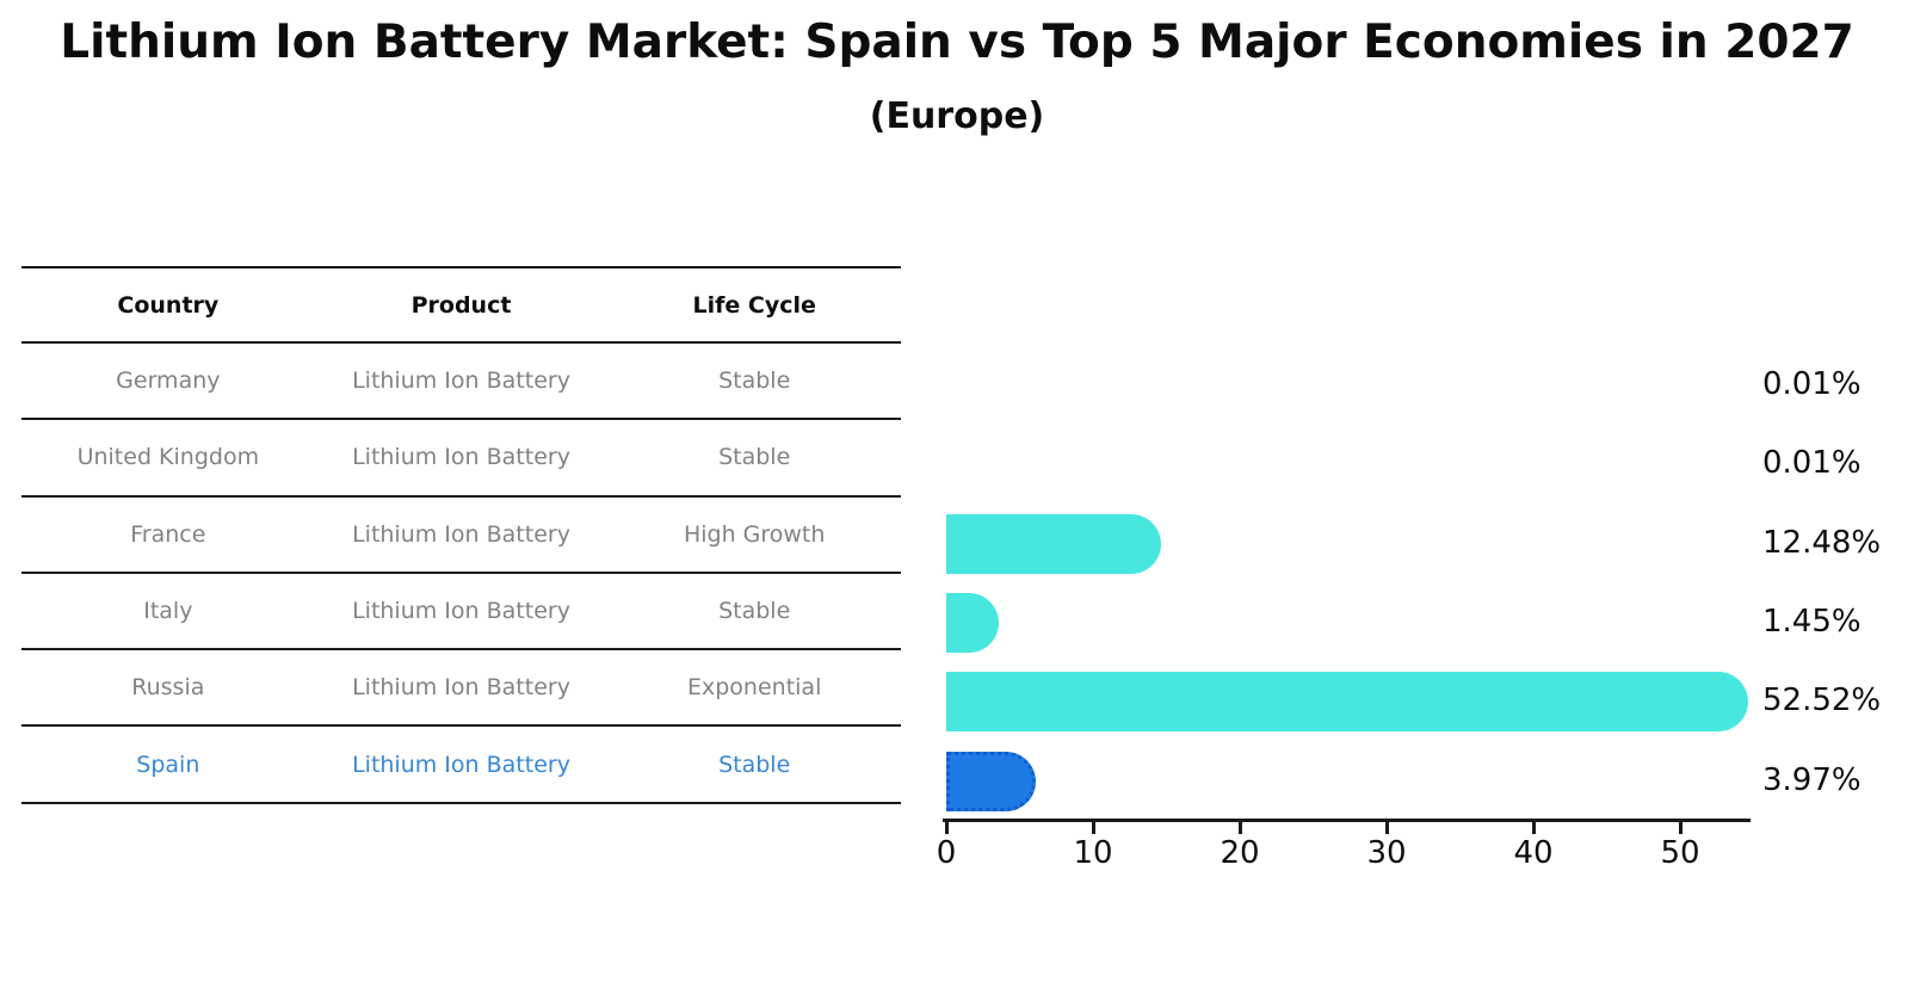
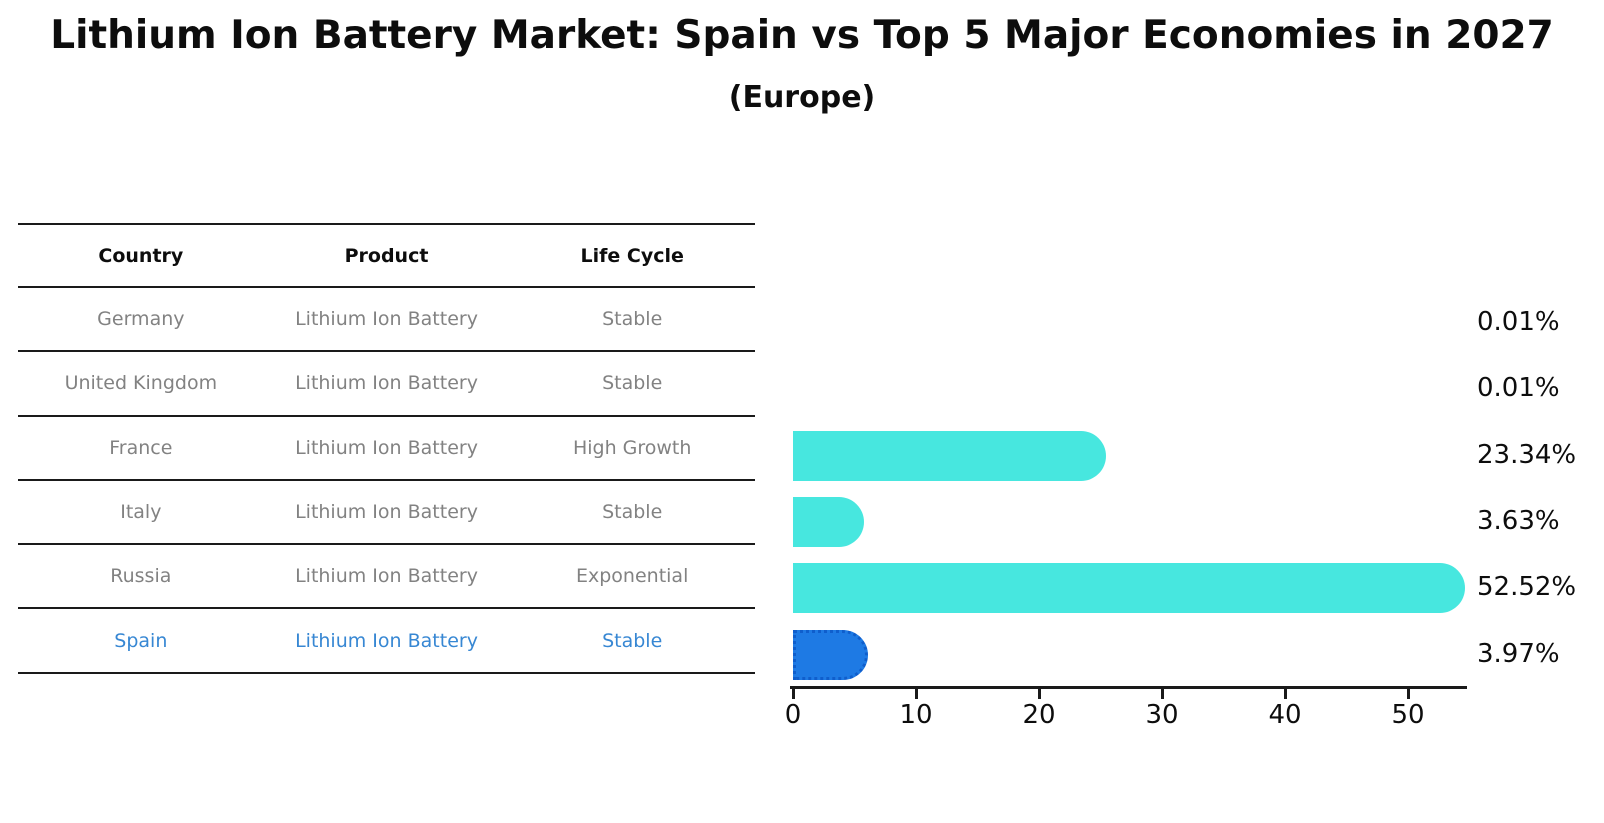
France: 12.48% -> 23.34%
Italy: 1.45% -> 3.63%
